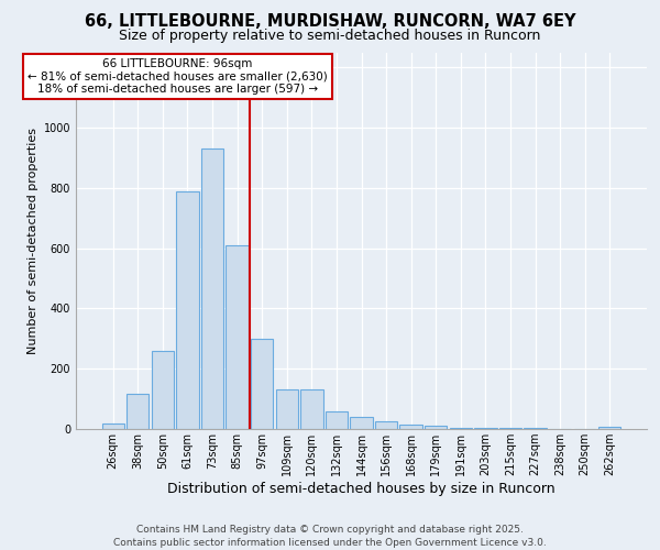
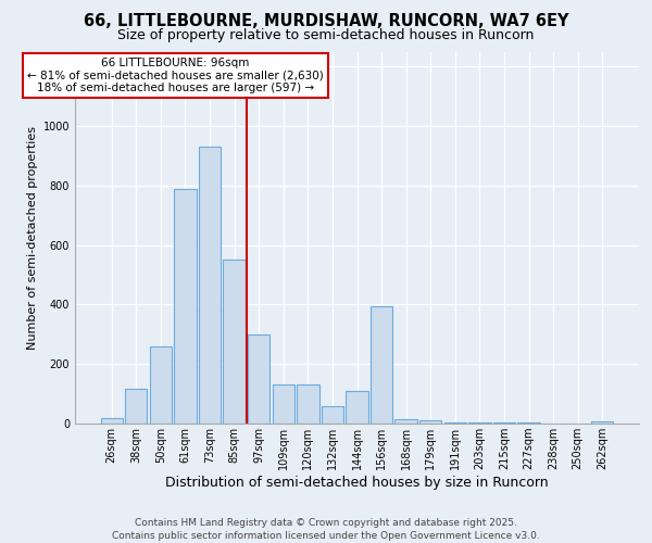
85sqm: 610 -> 550
144sqm: 40 -> 110
156sqm: 25 -> 395
